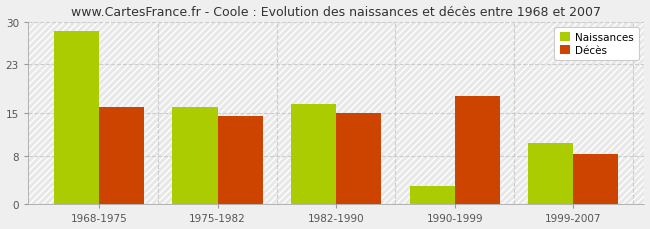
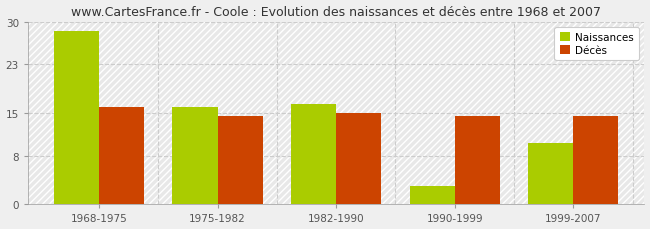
Décès/1990-1999: 17.8 -> 14.5
Décès/1999-2007: 8.2 -> 14.5
